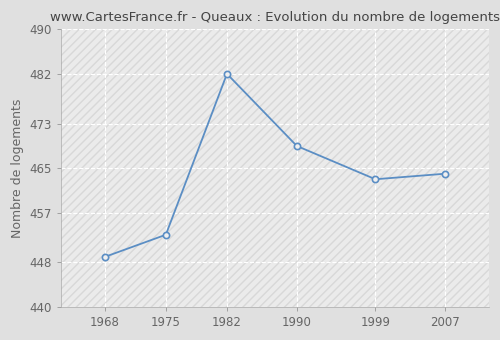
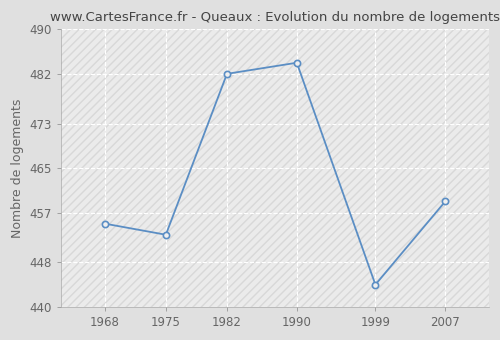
1968: 449 -> 455
1990: 469 -> 484
1999: 463 -> 444
2007: 464 -> 459
